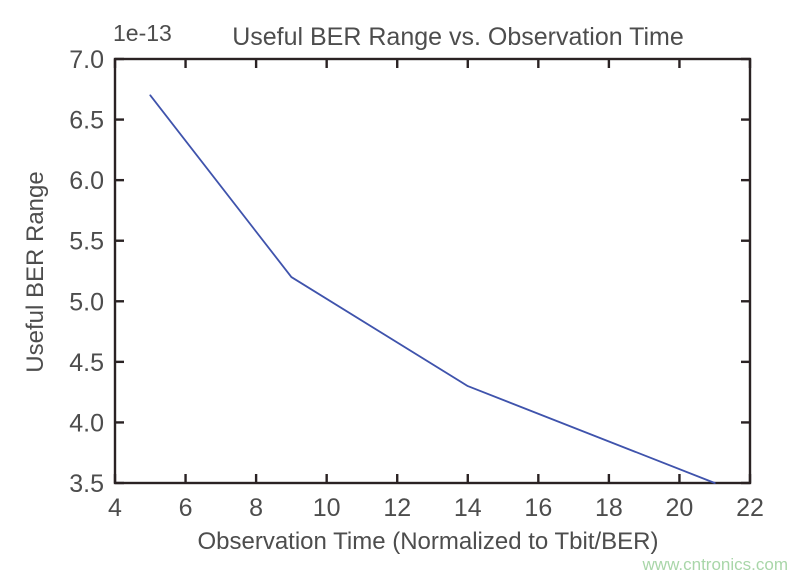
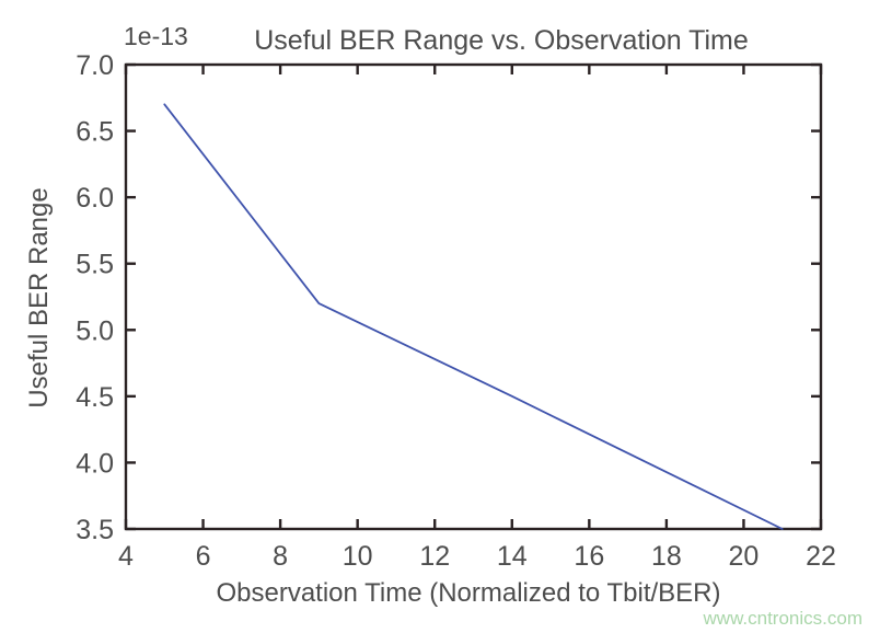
14: 4.3 -> 4.5
